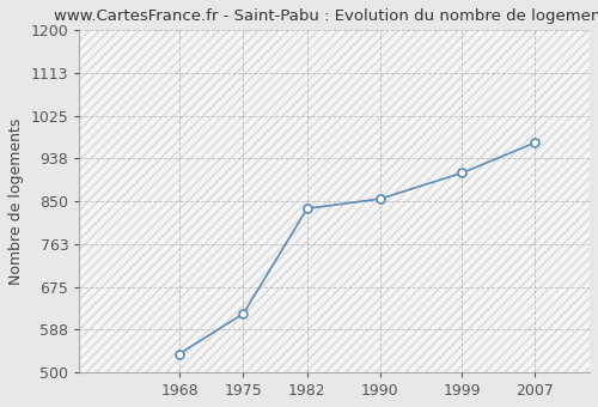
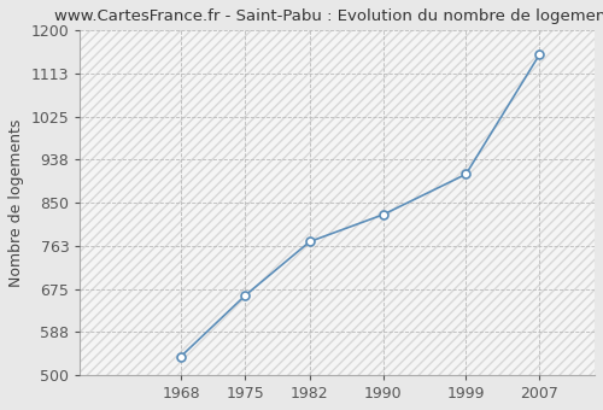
1975: 620 -> 662
1982: 835 -> 771
1990: 855 -> 826
2007: 970 -> 1151
